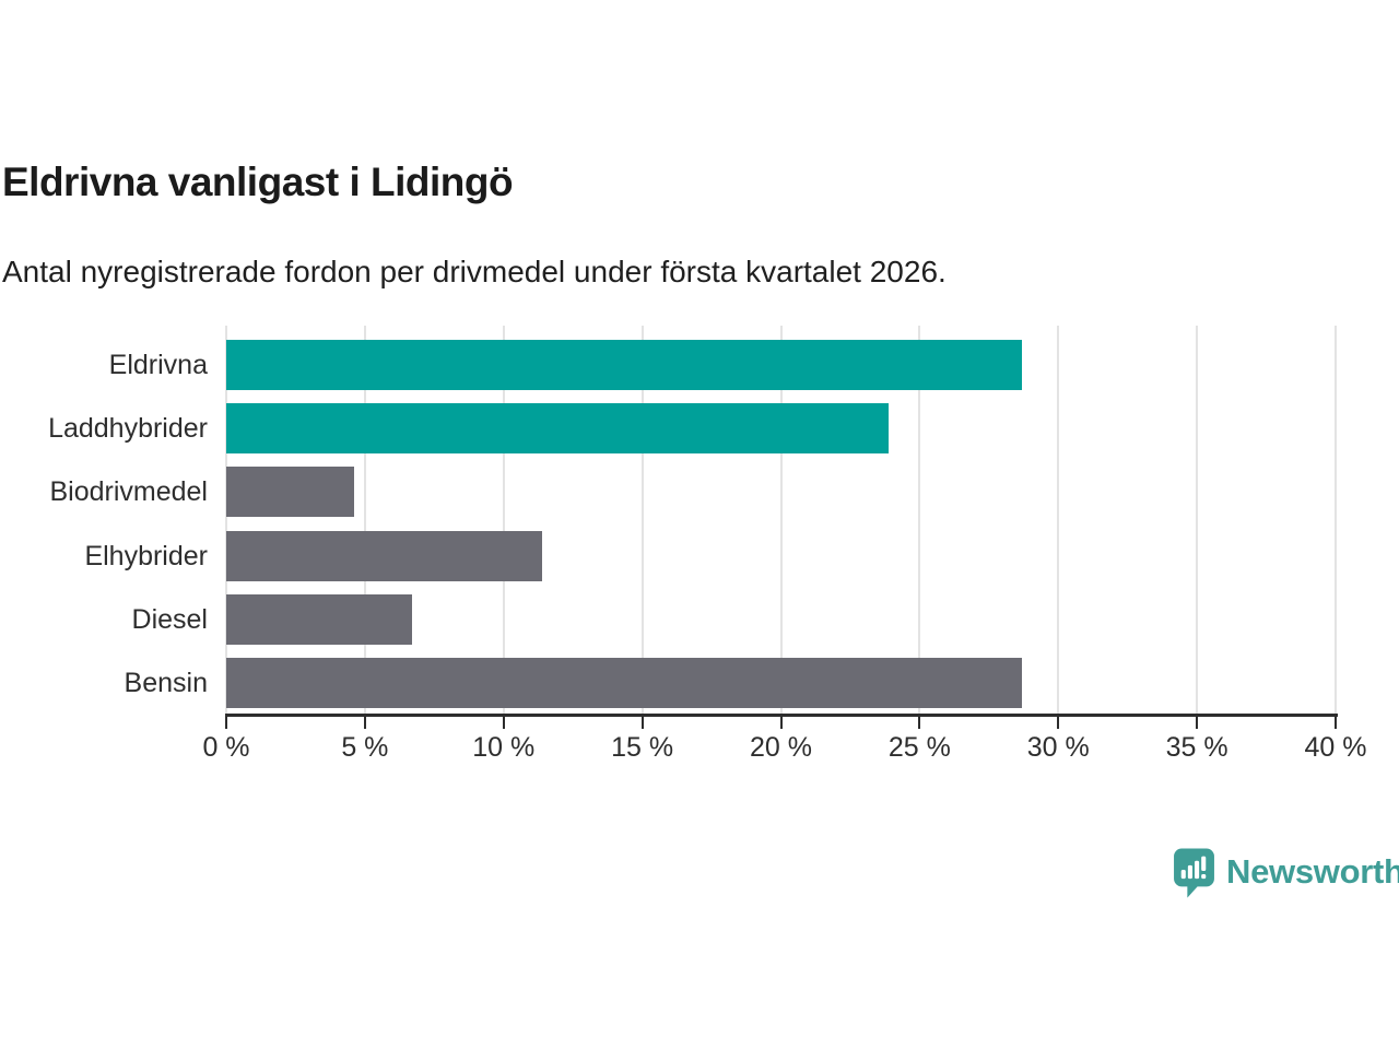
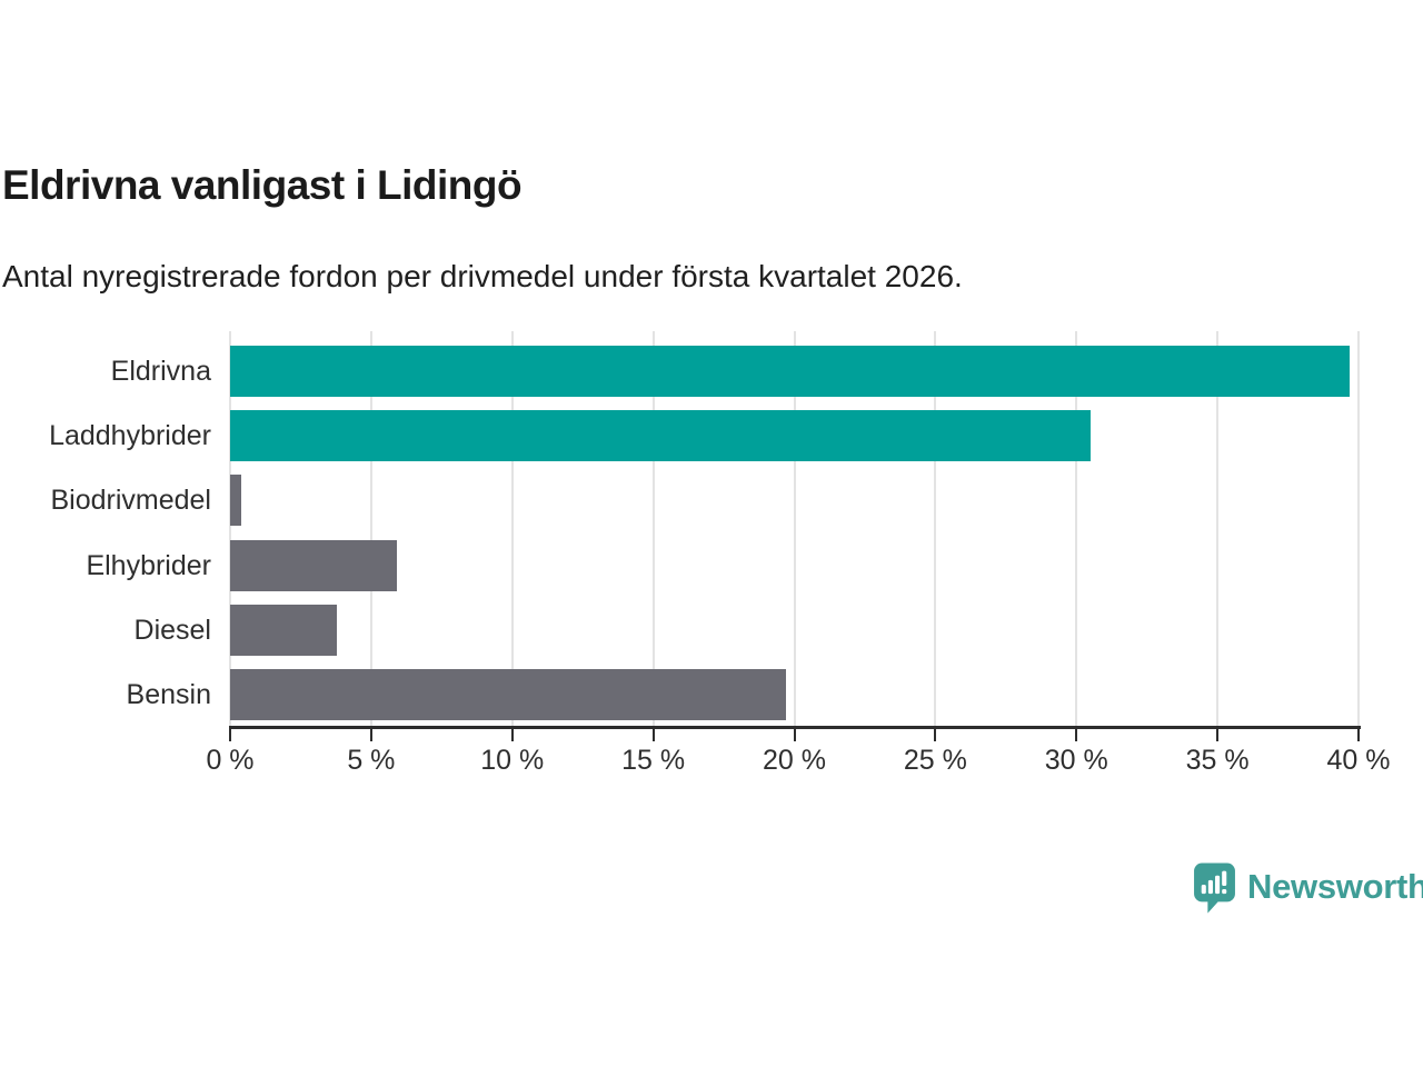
Eldrivna: 28.7% -> 39.7%
Laddhybrider: 23.9% -> 30.5%
Biodrivmedel: 4.6% -> 0.4%
Elhybrider: 11.4% -> 5.9%
Diesel: 6.7% -> 3.8%
Bensin: 28.7% -> 19.7%
